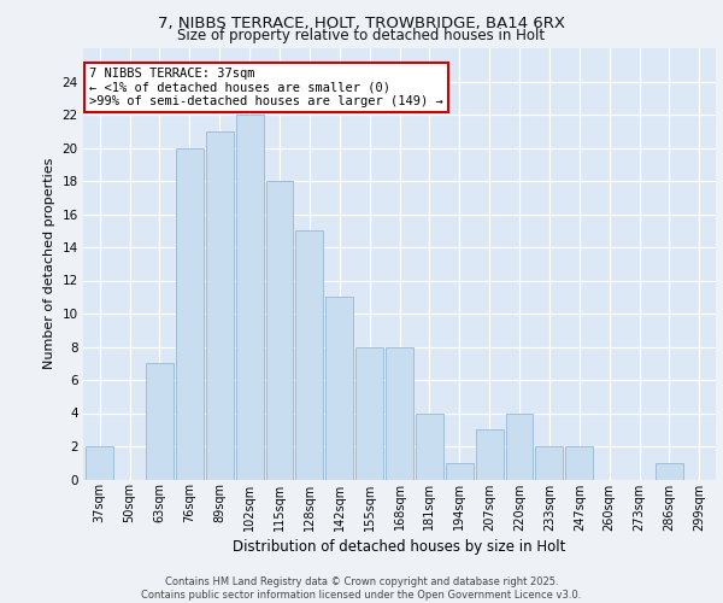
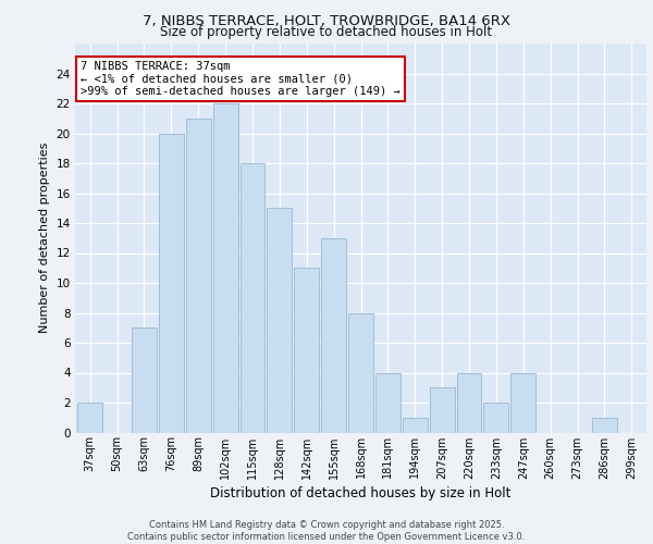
155sqm: 8 -> 13
247sqm: 2 -> 4
